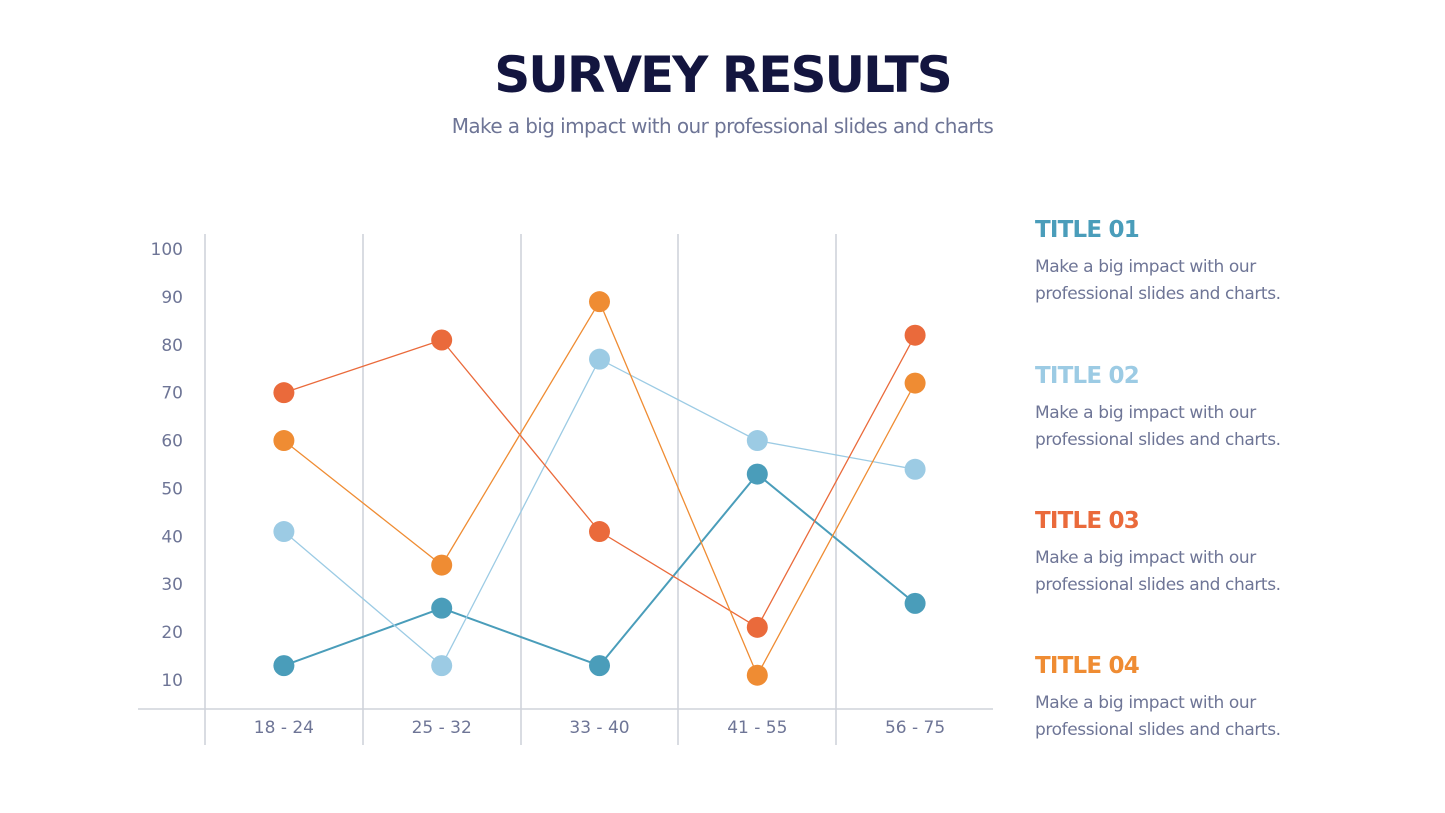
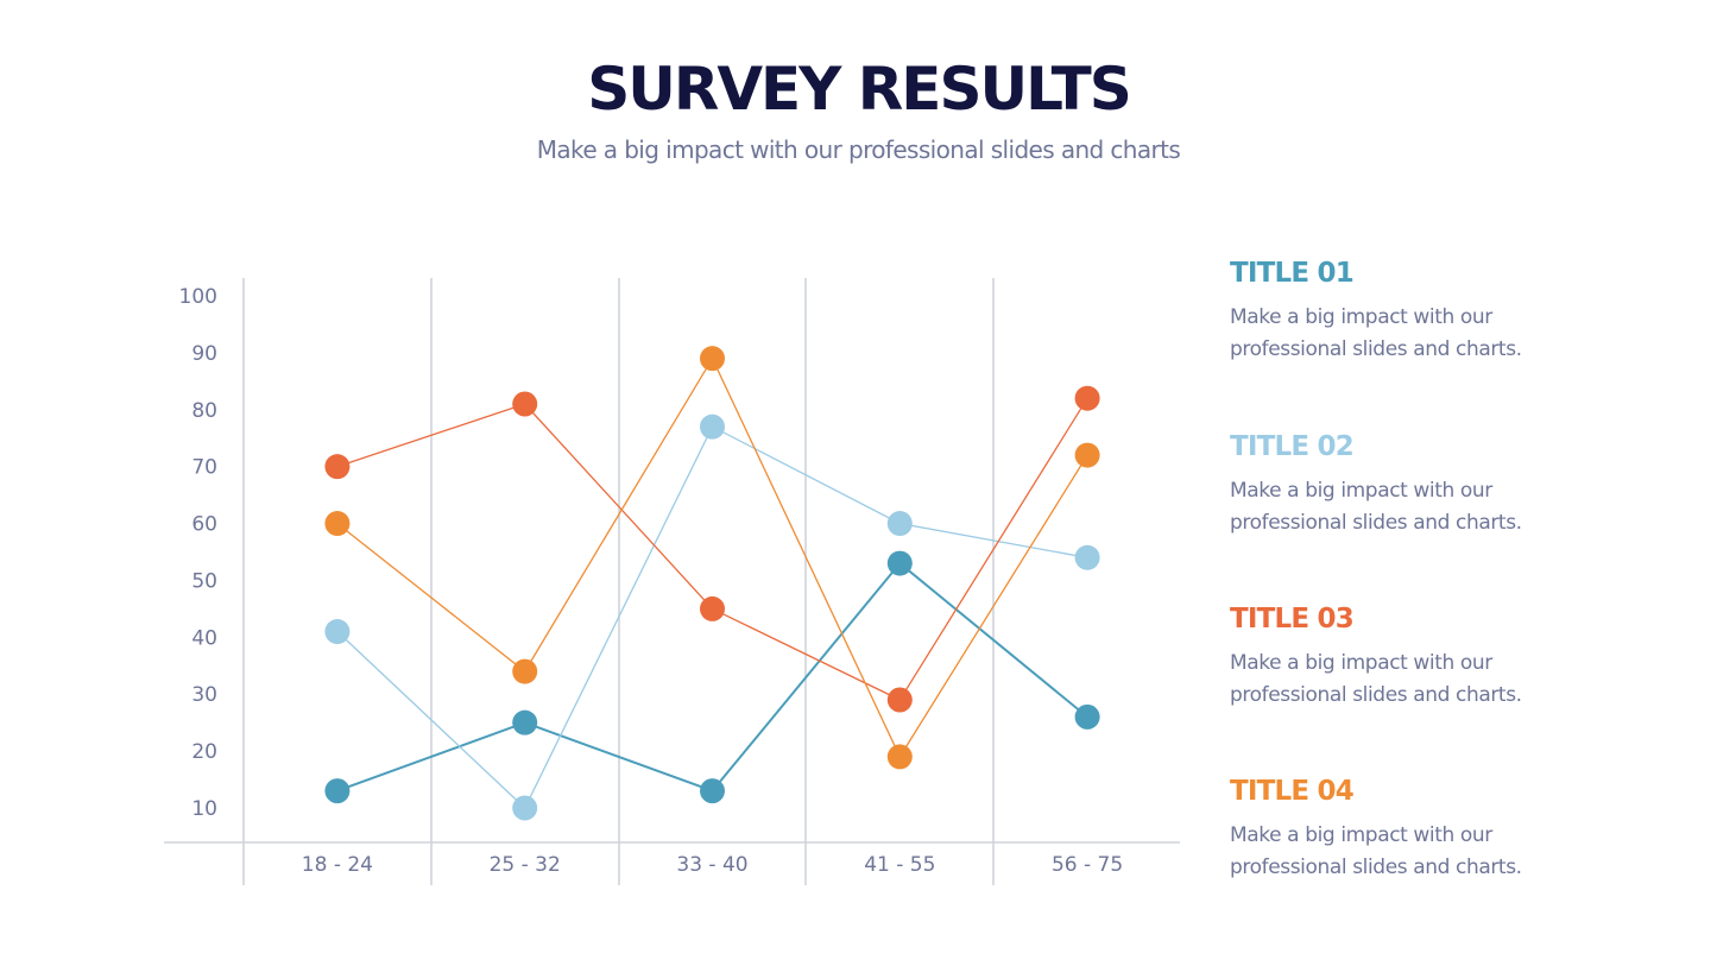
TITLE 02/25 - 32: 13 -> 10
TITLE 03/33 - 40: 41 -> 45
TITLE 03/41 - 55: 21 -> 29
TITLE 04/41 - 55: 11 -> 19
